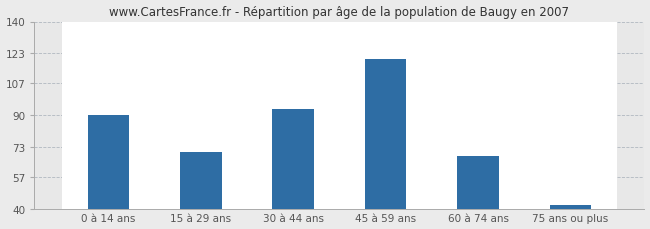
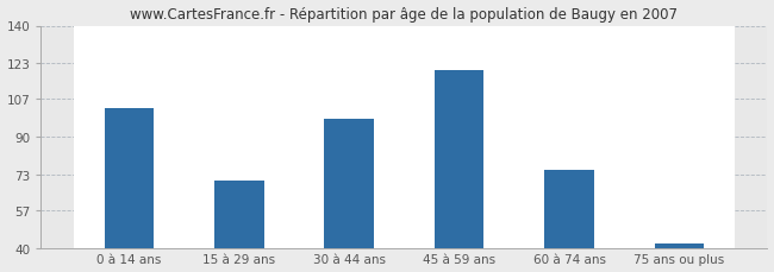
0 à 14 ans: 90 -> 103
30 à 44 ans: 93 -> 98
60 à 74 ans: 68 -> 75
